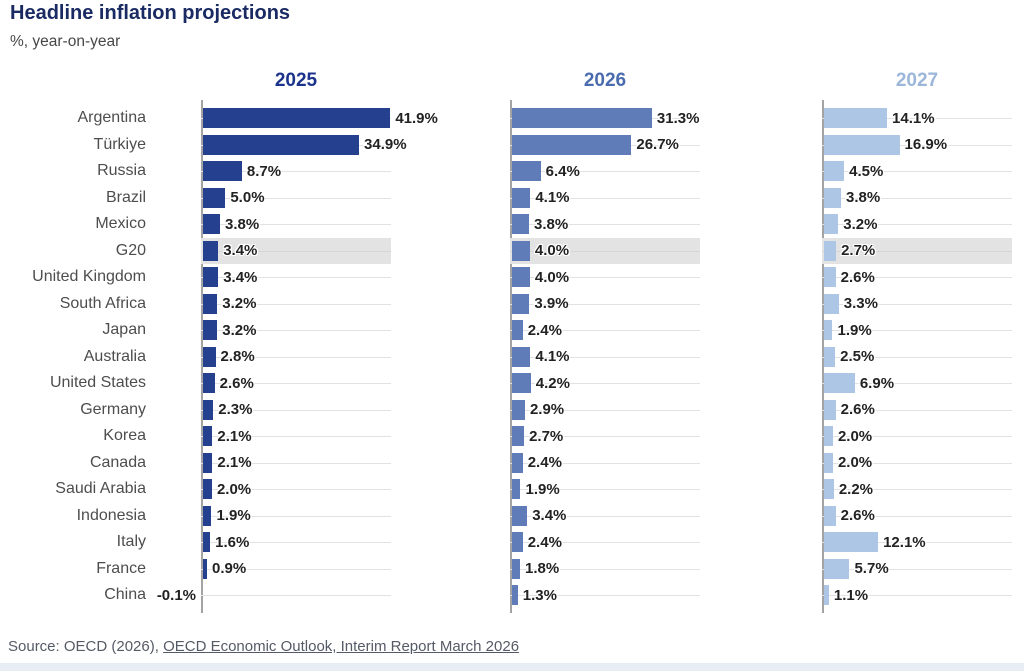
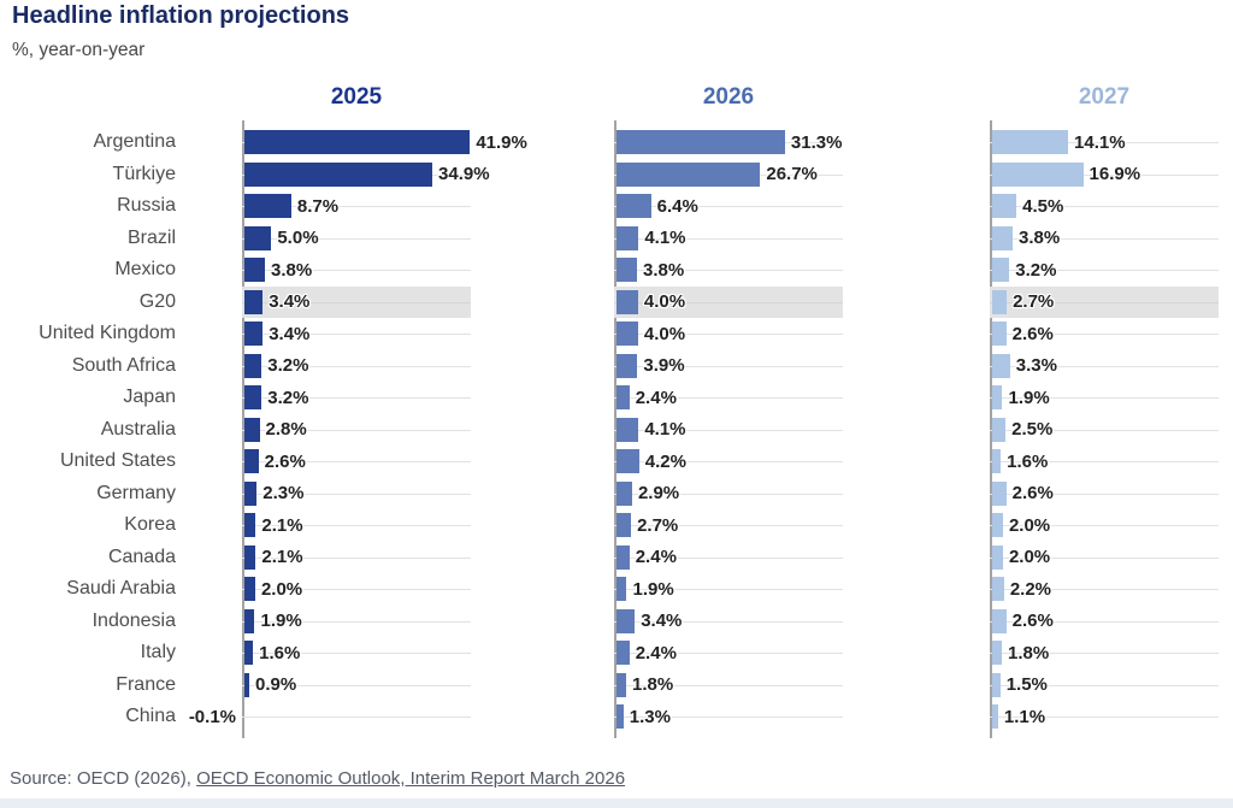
2027/United States: 6.9% -> 1.6%
2027/Italy: 12.1% -> 1.8%
2027/France: 5.7% -> 1.5%
